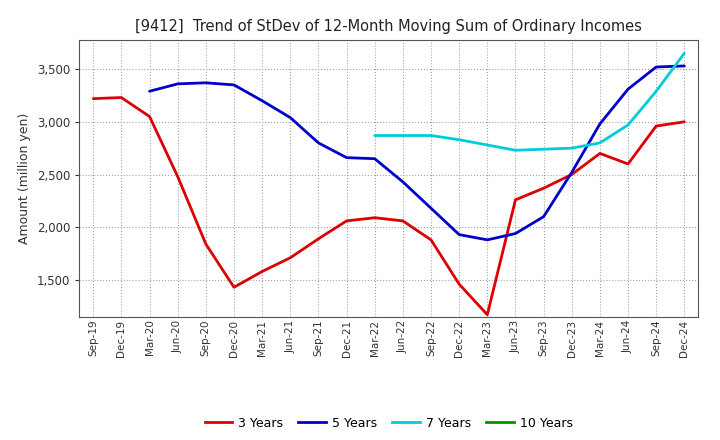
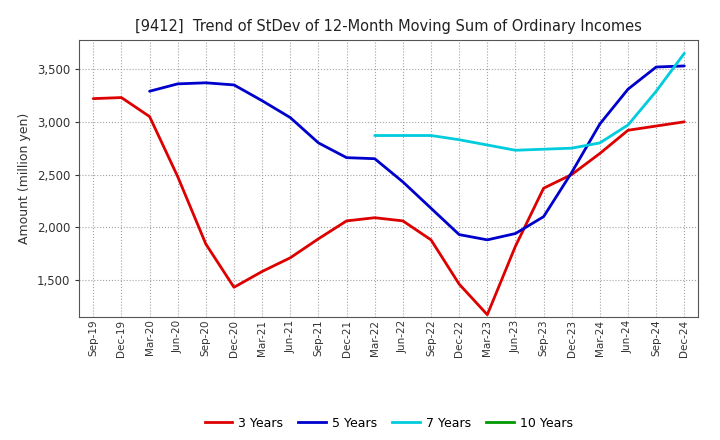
3 Years/Jun-23: 2,260 -> 1,820
3 Years/Jun-24: 2,600 -> 2,920
